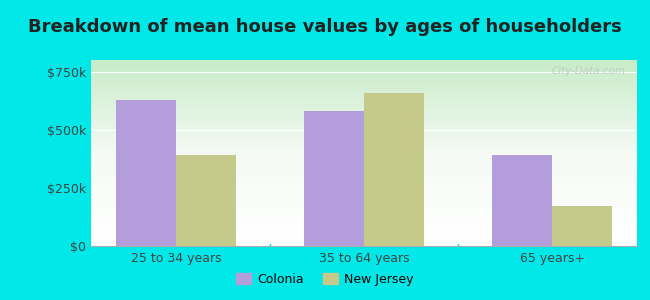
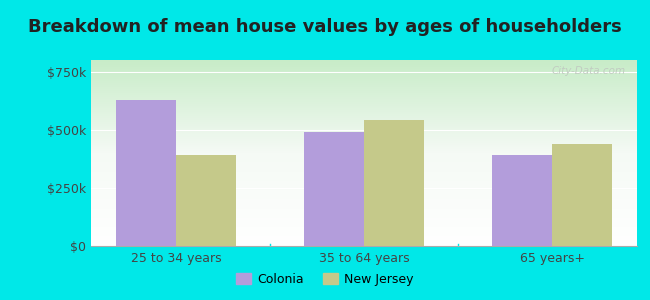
Colonia/35 to 64 years: $580k -> $490k
New Jersey/35 to 64 years: $660k -> $540k
New Jersey/65 years+: $170k -> $440k
